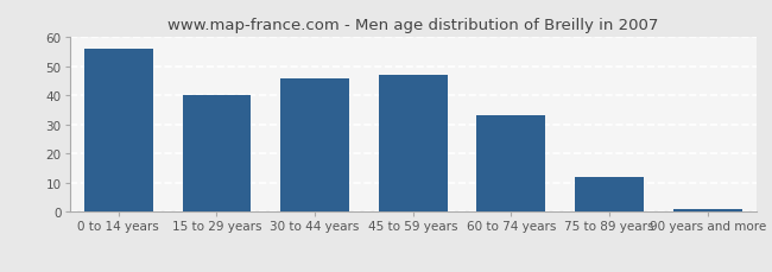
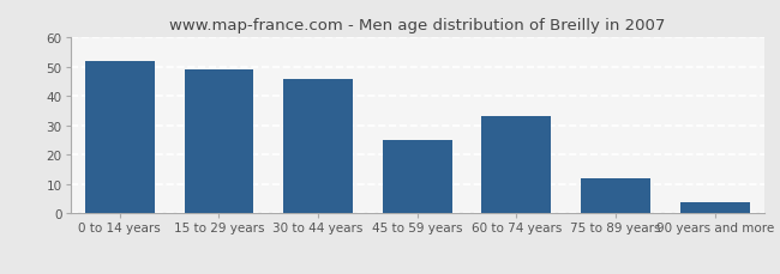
0 to 14 years: 56 -> 52
15 to 29 years: 40 -> 49
45 to 59 years: 47 -> 25
90 years and more: 1 -> 4
